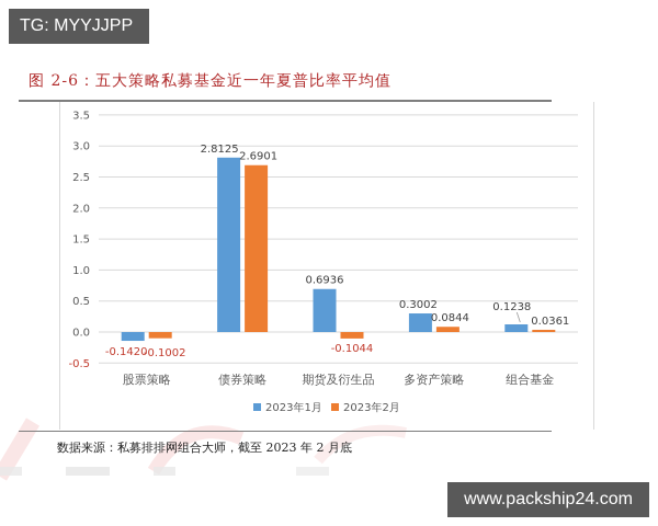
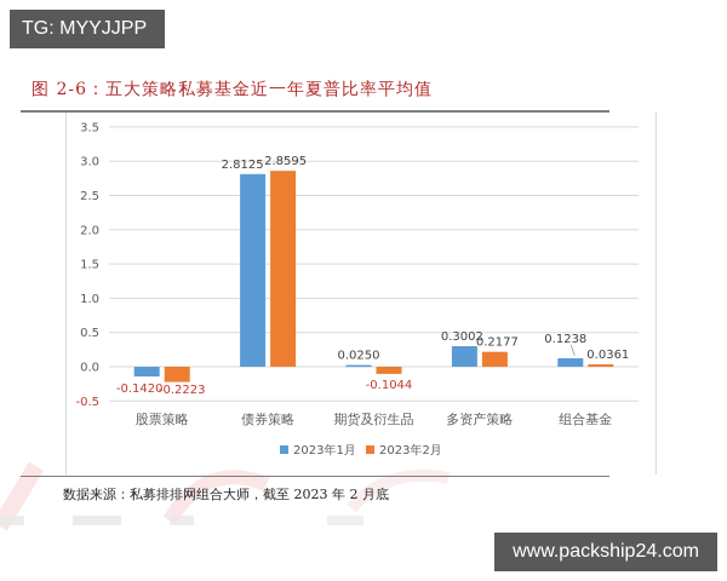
2023年2月/股票策略: -0.1002 -> -0.2223
2023年2月/债券策略: 2.6901 -> 2.8595
2023年1月/期货及衍生品: 0.6936 -> 0.0250
2023年2月/多资产策略: 0.0844 -> 0.2177
